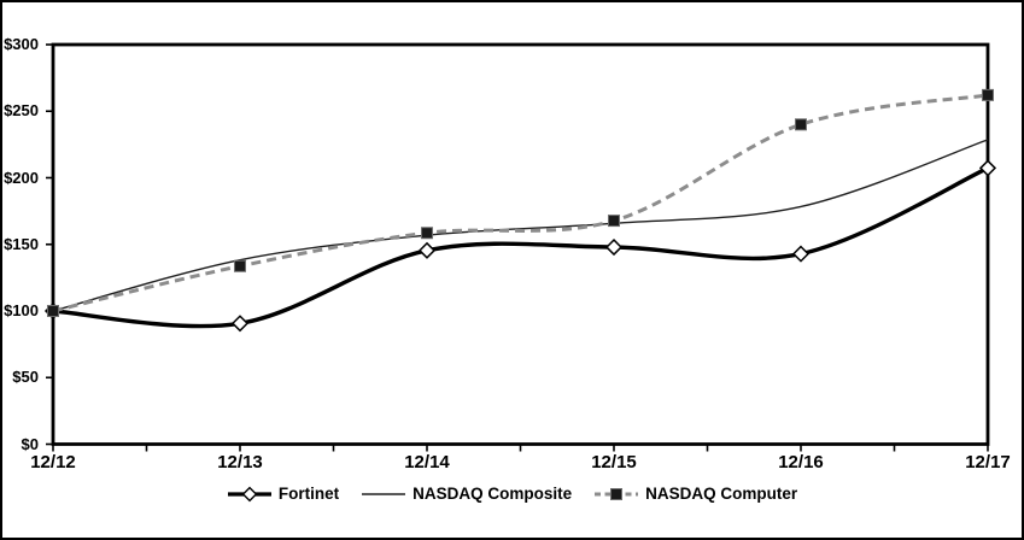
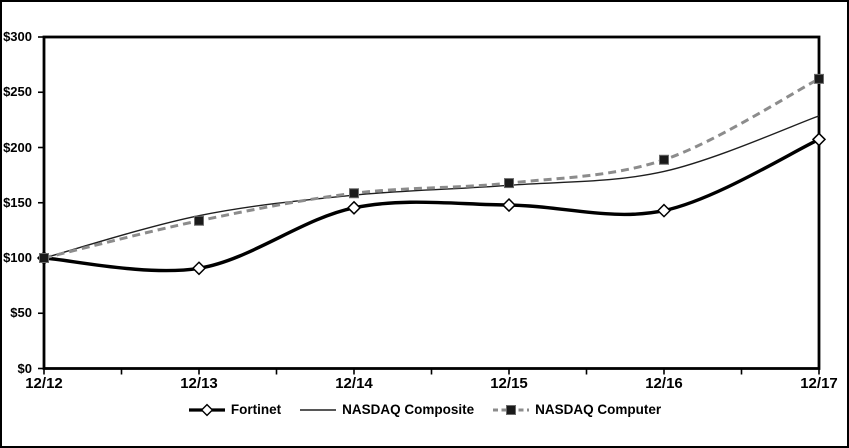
NASDAQ Computer/12/16: $240 -> $189
